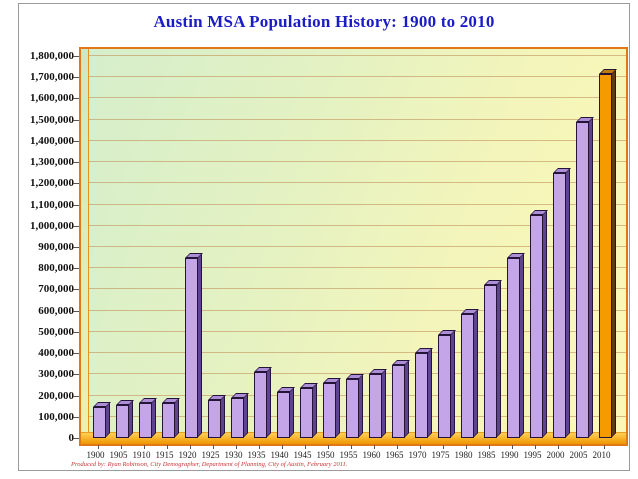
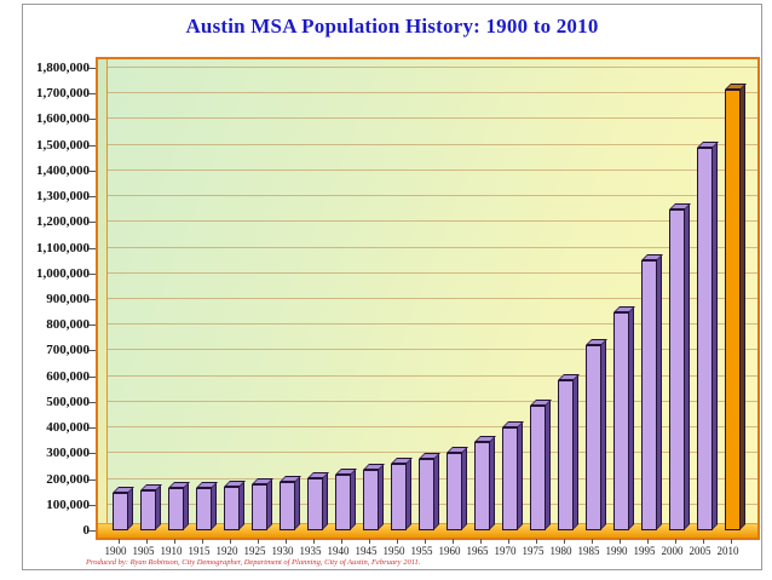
1920: 850000 -> 170000
1935: 310000 -> 200000
